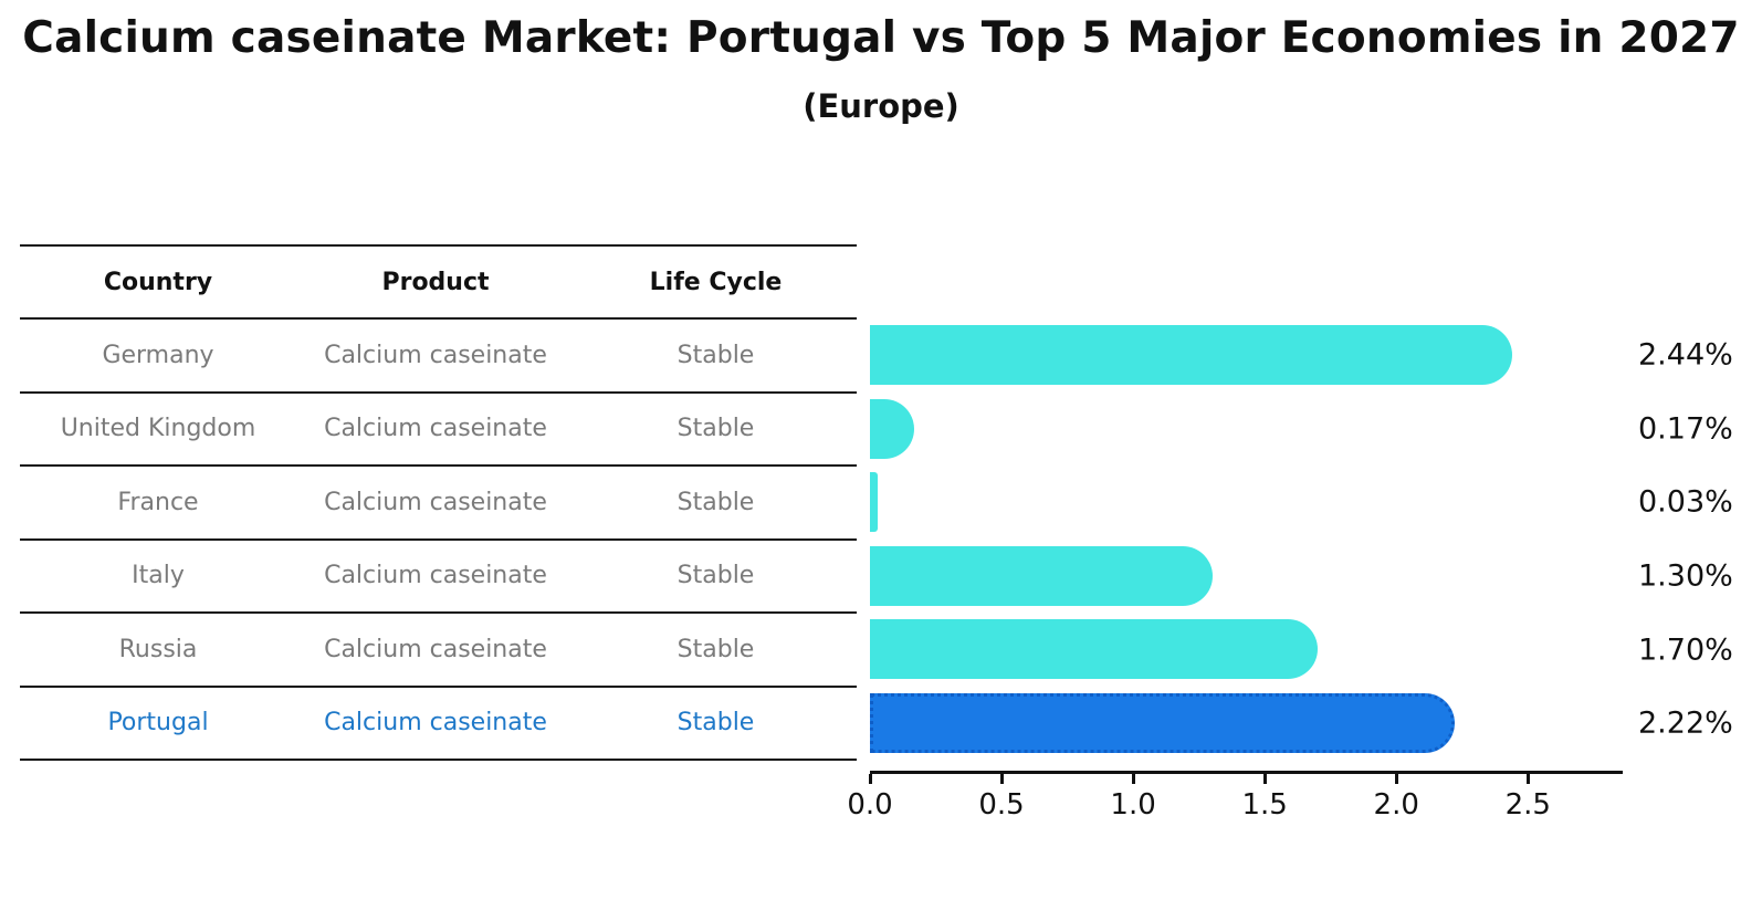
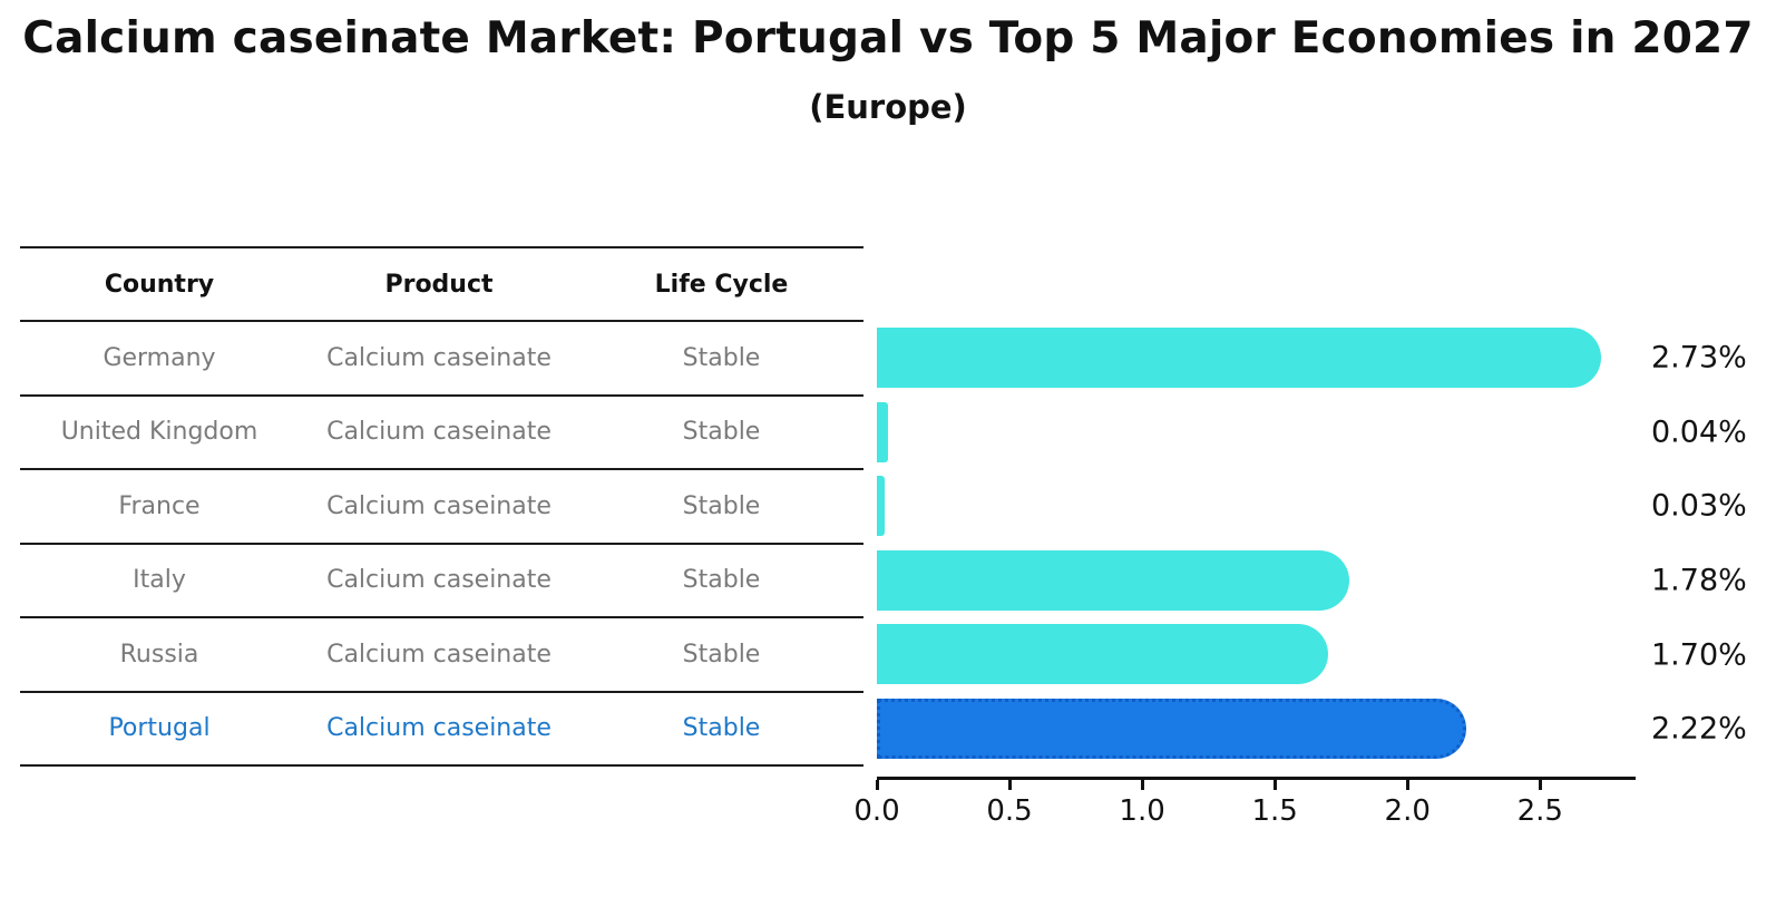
Germany: 2.44% -> 2.73%
United Kingdom: 0.17% -> 0.04%
Italy: 1.30% -> 1.78%
